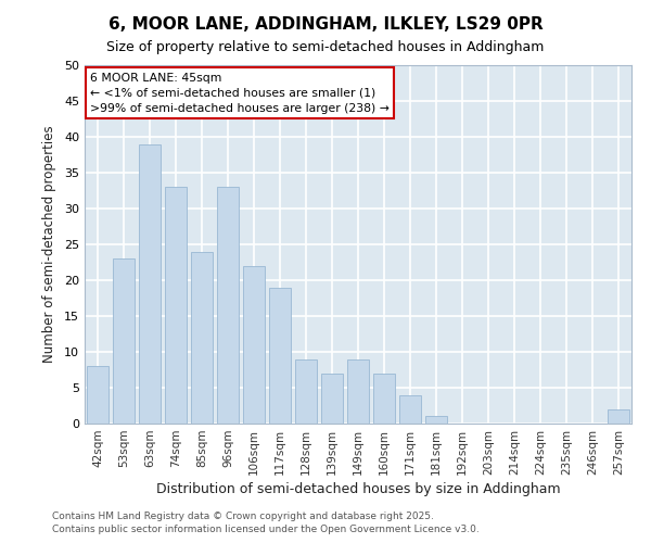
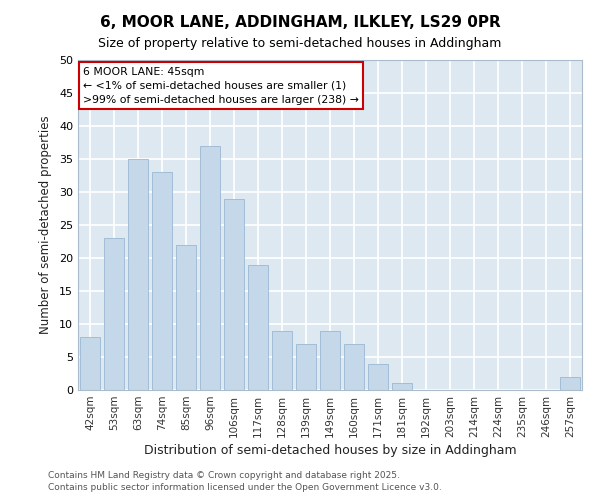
63sqm: 39 -> 35
85sqm: 24 -> 22
96sqm: 33 -> 37
106sqm: 22 -> 29
